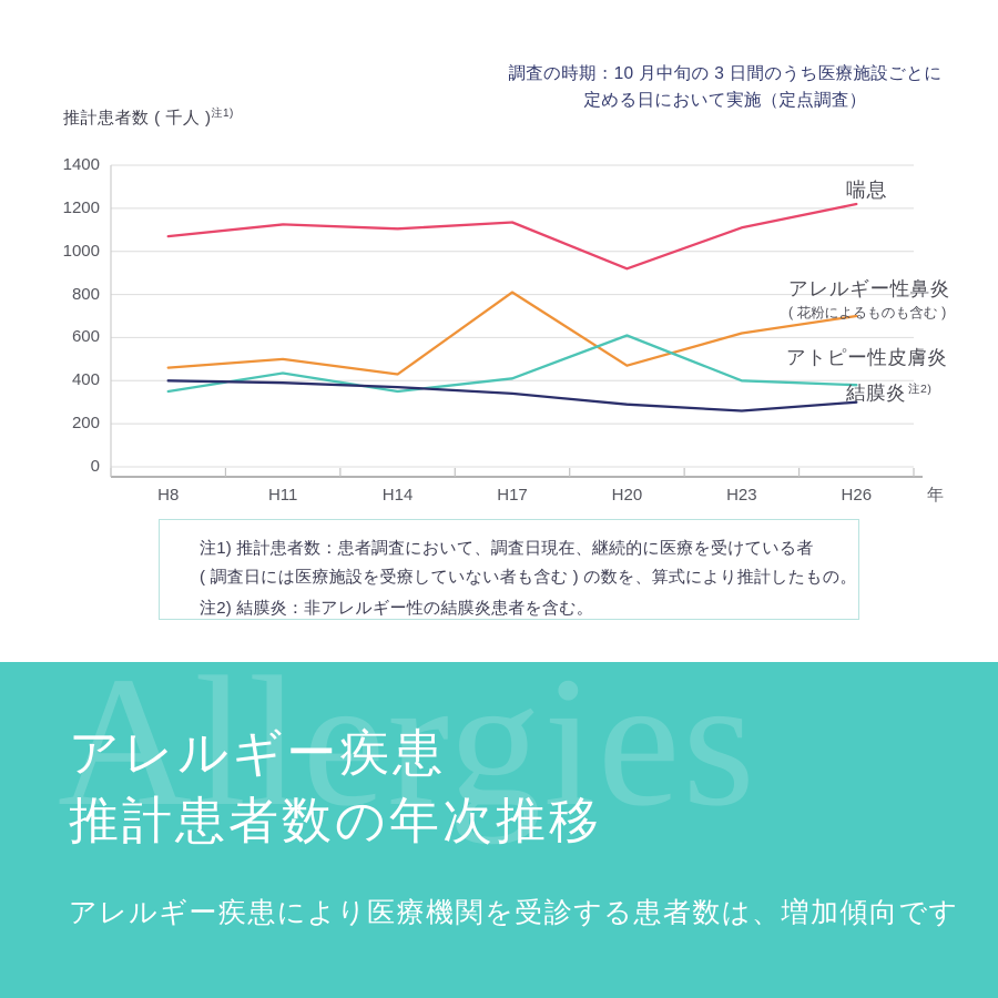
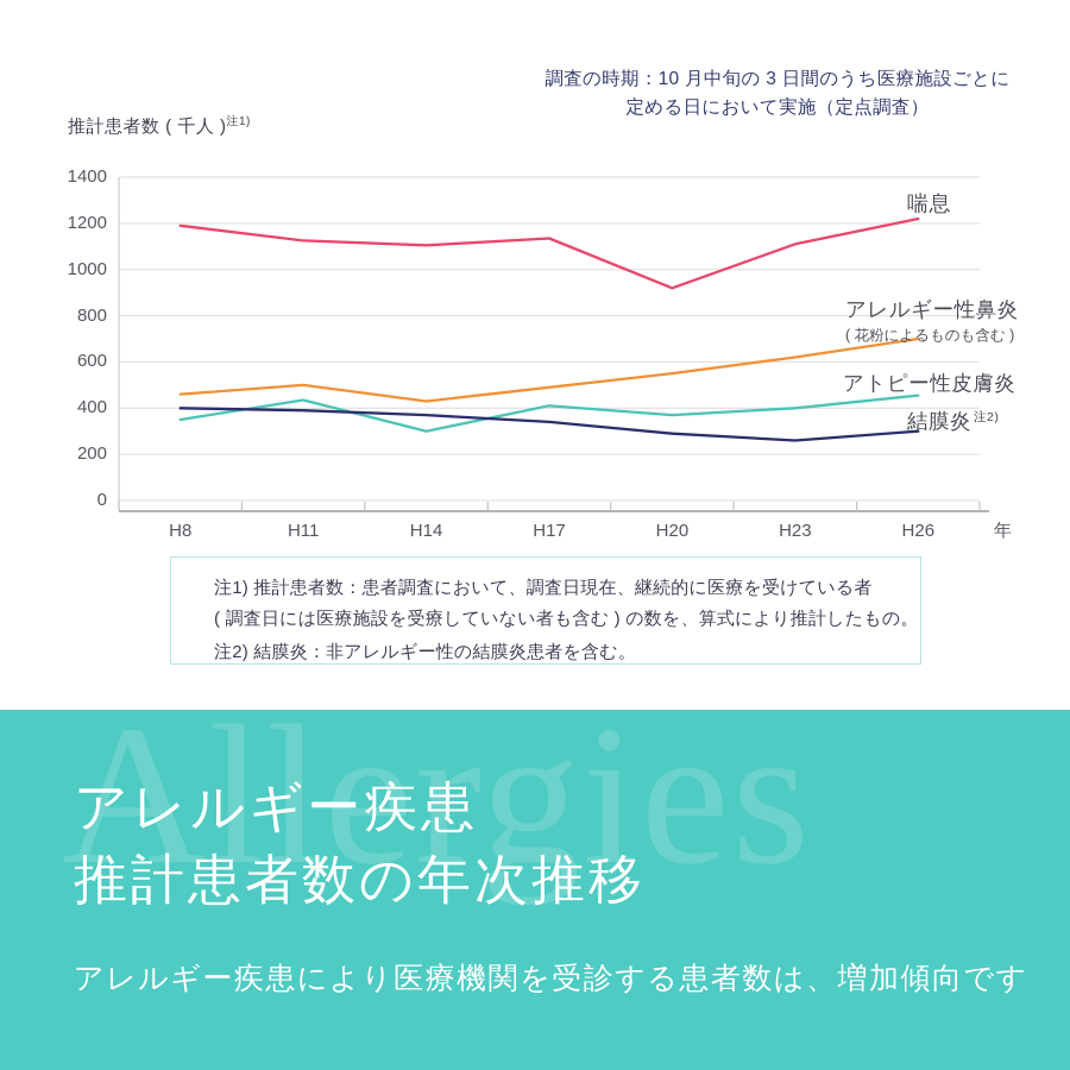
喘息/H8: 1070 -> 1190
アトピー性皮膚炎/H14: 350 -> 300
アレルギー性鼻炎/H17: 810 -> 490
アレルギー性鼻炎/H20: 470 -> 550
アトピー性皮膚炎/H20: 610 -> 370
アトピー性皮膚炎/H26: 380 -> 460
